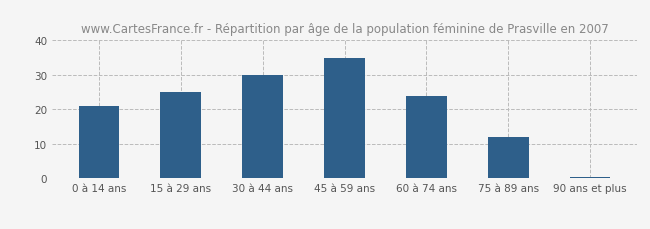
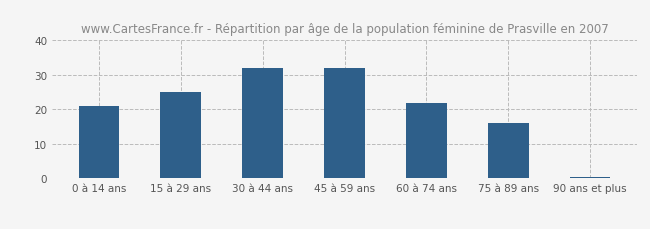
30 à 44 ans: 30.0 -> 32.0
45 à 59 ans: 35.0 -> 32.0
60 à 74 ans: 24.0 -> 22.0
75 à 89 ans: 12.0 -> 16.0
